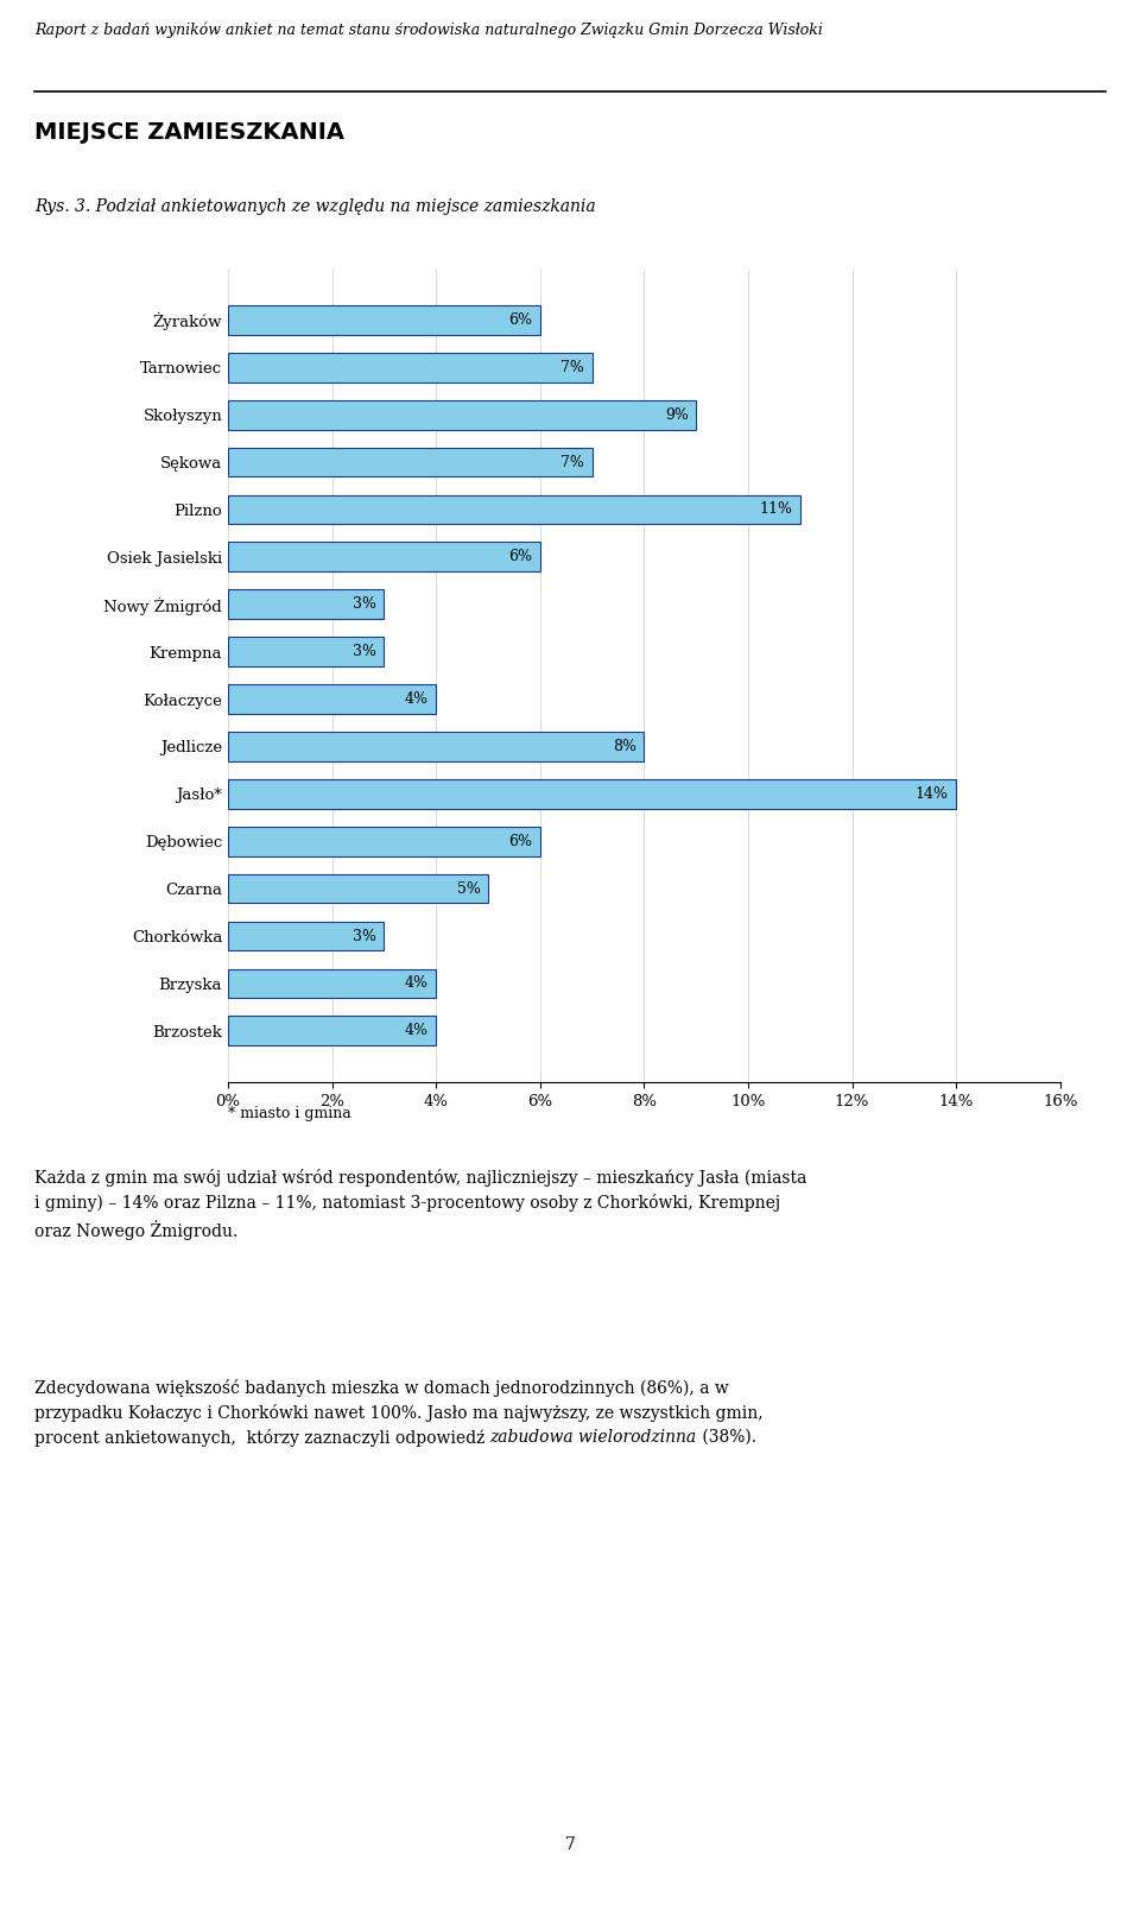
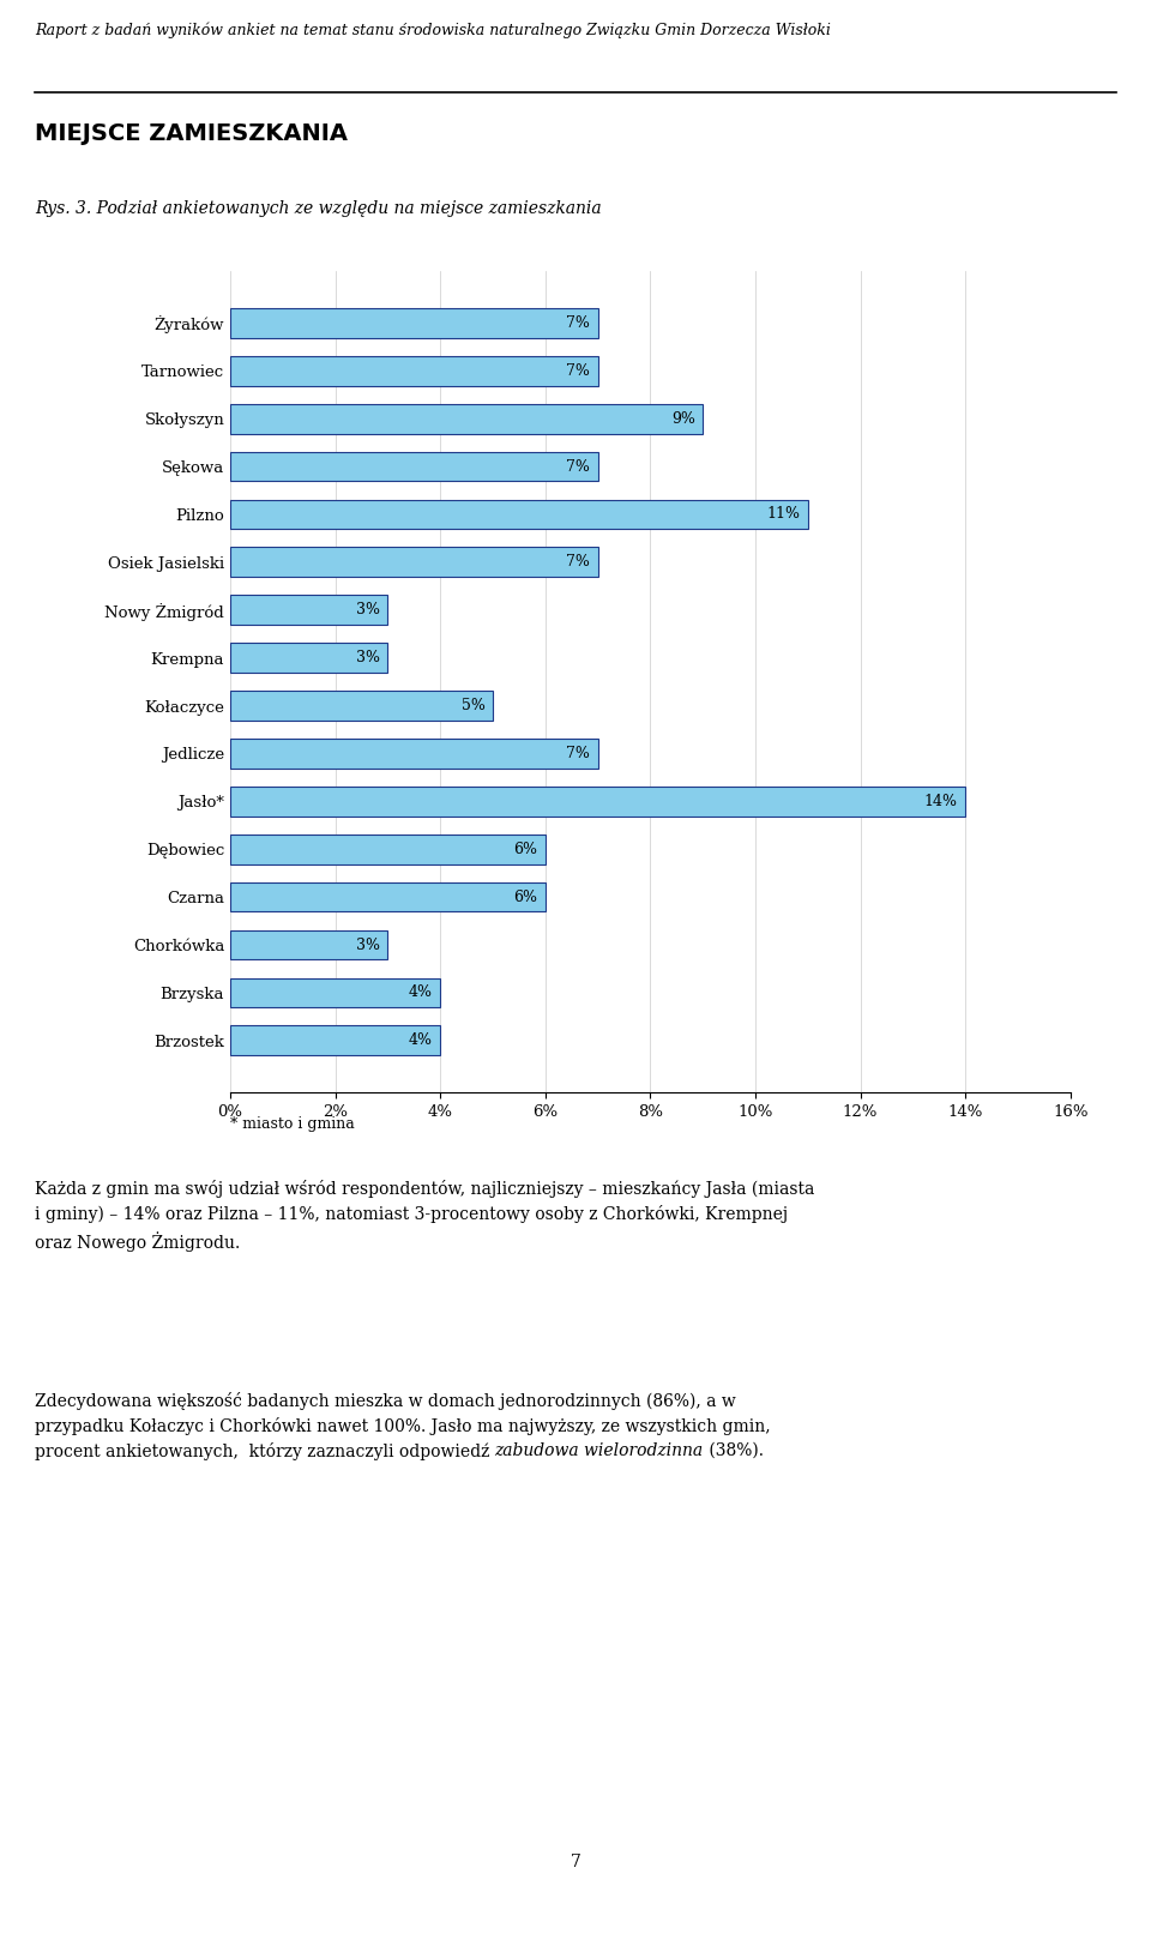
Żyraków: 6% -> 7%
Osiek Jasielski: 6% -> 7%
Kołaczyce: 4% -> 5%
Jedlicze: 8% -> 7%
Czarna: 5% -> 6%
